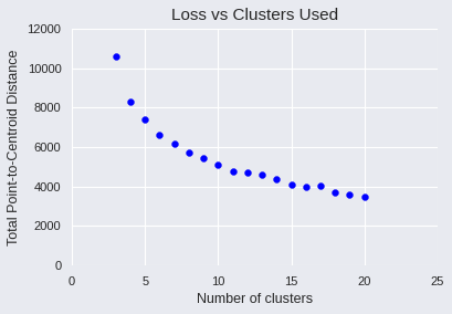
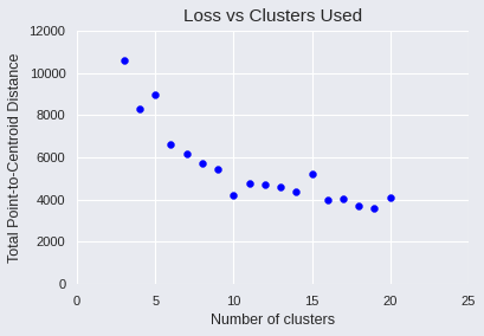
5: 7400 -> 9000
10: 5100 -> 4200
15: 4100 -> 5200
20: 3500 -> 4100
